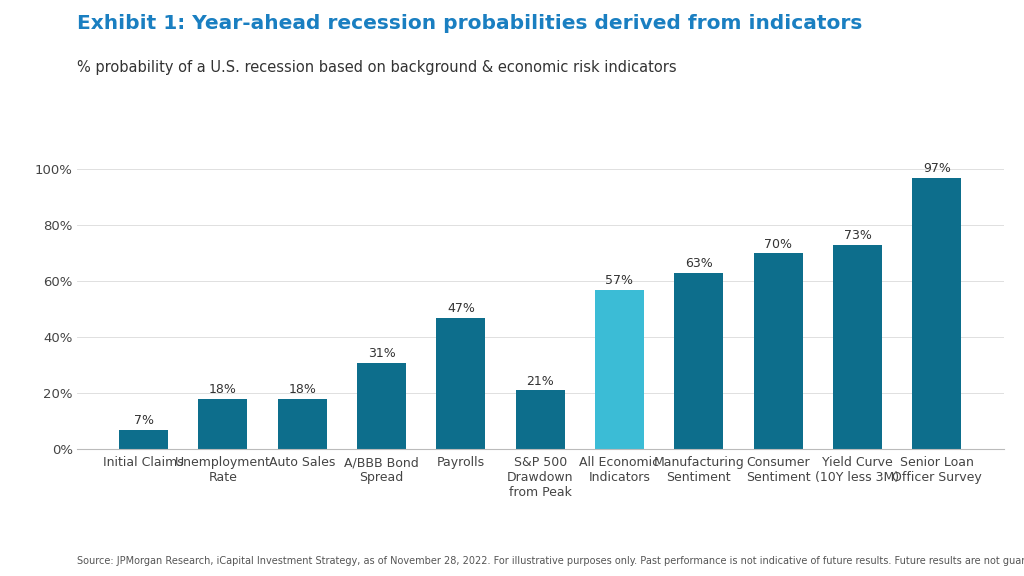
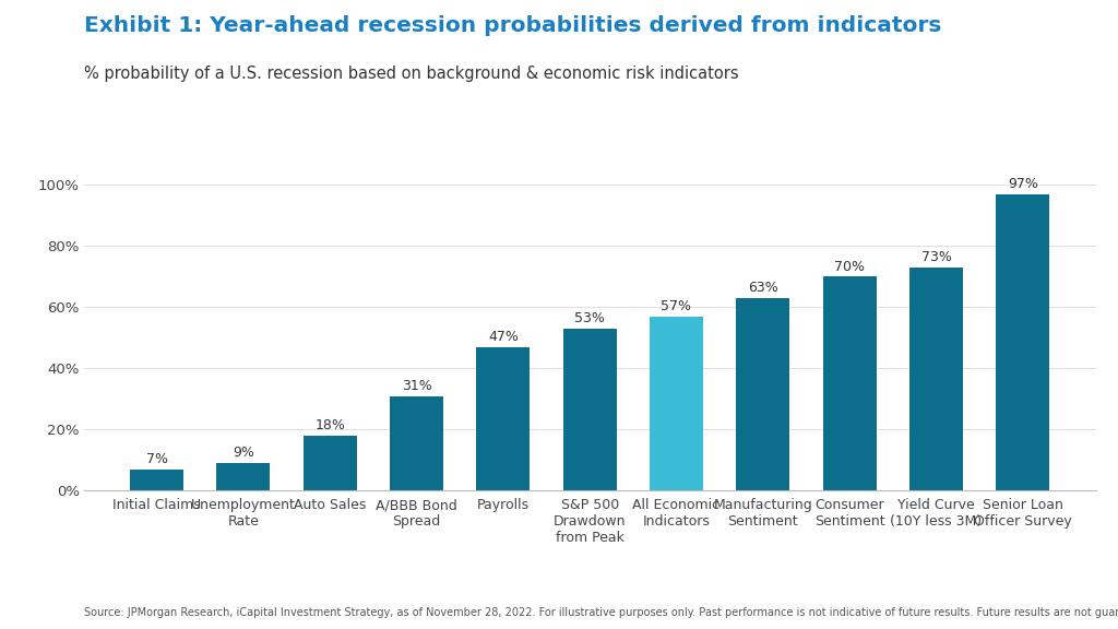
Unemployment Rate: 18% -> 9%
S&P 500 Drawdown from Peak: 21% -> 53%
